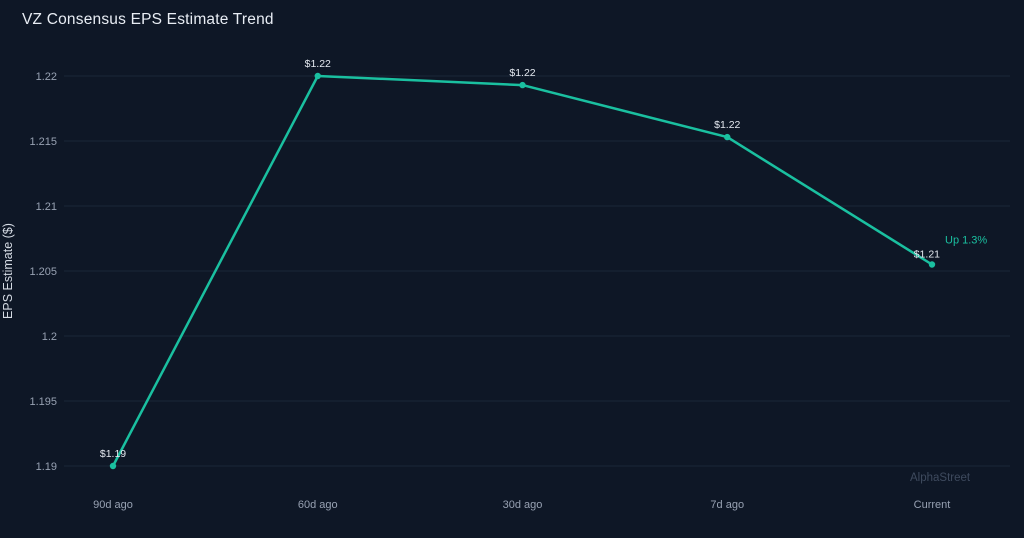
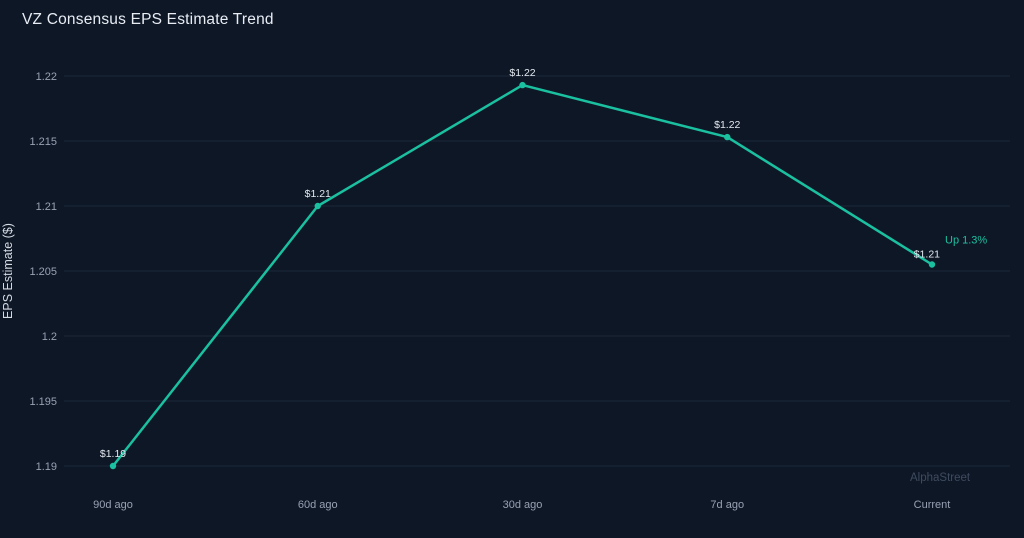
60d ago: $1.22 -> $1.21
